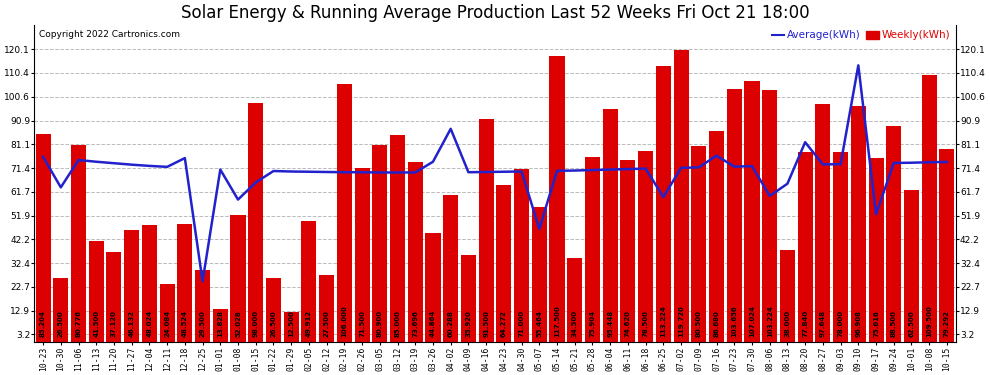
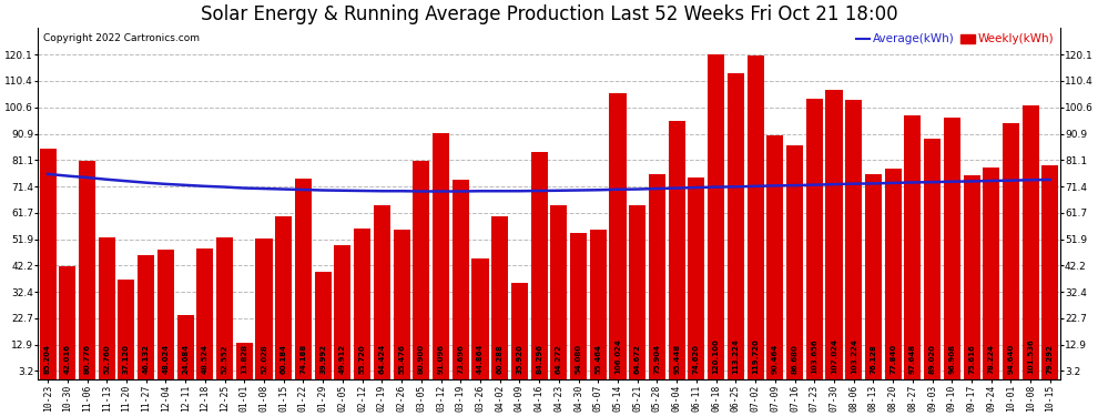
Weekly(kWh)/10-30: 26.5 -> 42.0
Average(kWh)/10-30: 63.5 -> 75.3
Weekly(kWh)/11-13: 41.5 -> 52.8
Average(kWh)/12-18: 75.5 -> 71.5
Weekly(kWh)/12-25: 29.5 -> 52.6
Average(kWh)/12-25: 25.0 -> 71.2
Average(kWh)/01-08: 58.5 -> 70.6
Weekly(kWh)/01-15: 98.0 -> 60.2
Average(kWh)/01-15: 65.5 -> 70.4
Weekly(kWh)/01-22: 26.5 -> 74.2
Weekly(kWh)/01-29: 12.5 -> 40.0
Weekly(kWh)/02-12: 27.5 -> 55.7
Weekly(kWh)/02-19: 106.0 -> 64.4
Weekly(kWh)/02-26: 71.5 -> 55.5
Weekly(kWh)/03-12: 85.0 -> 91.1
Average(kWh)/03-26: 74.0 -> 69.7
Average(kWh)/04-02: 87.5 -> 69.7
Weekly(kWh)/04-16: 91.5 -> 84.3
Weekly(kWh)/04-30: 71.0 -> 54.1
Average(kWh)/05-07: 46.5 -> 70.1
Weekly(kWh)/05-14: 117.5 -> 106.0
Weekly(kWh)/05-21: 34.5 -> 64.7
Weekly(kWh)/06-18: 78.5 -> 120.1
Average(kWh)/06-25: 59.5 -> 71.3
Weekly(kWh)/07-09: 80.5 -> 90.5
Average(kWh)/07-16: 76.5 -> 71.8
Average(kWh)/08-06: 60.0 -> 72.4
Weekly(kWh)/08-13: 38.0 -> 76.1
Average(kWh)/08-13: 65.0 -> 72.5
Average(kWh)/08-20: 82.0 -> 72.7
Weekly(kWh)/09-03: 78.0 -> 89.0
Average(kWh)/09-10: 113.5 -> 73.2
Average(kWh)/09-17: 52.5 -> 73.3
Weekly(kWh)/09-24: 88.5 -> 78.2
Weekly(kWh)/10-01: 62.5 -> 94.6
Weekly(kWh)/10-08: 109.5 -> 101.5
